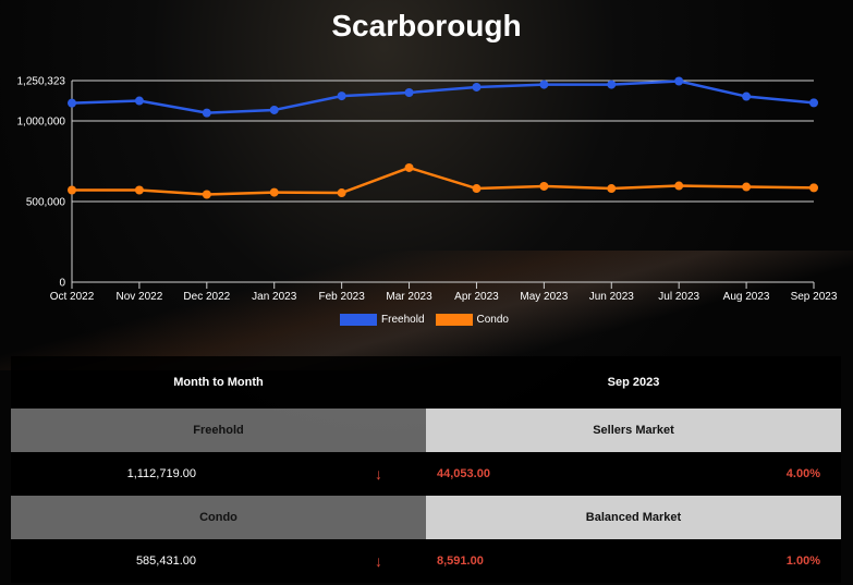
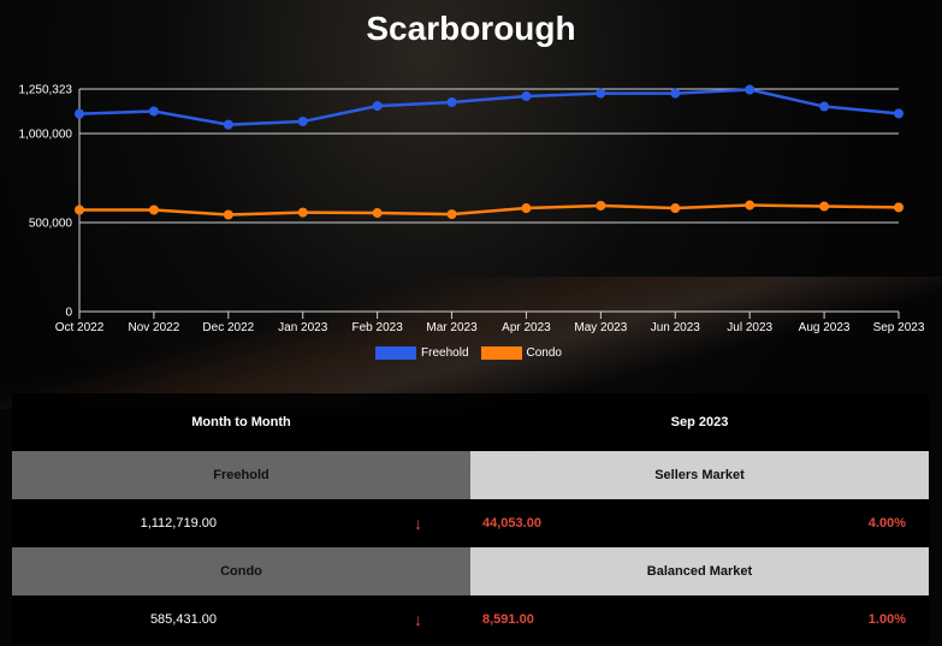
Condo/Mar 2023: 710000 -> 550000
